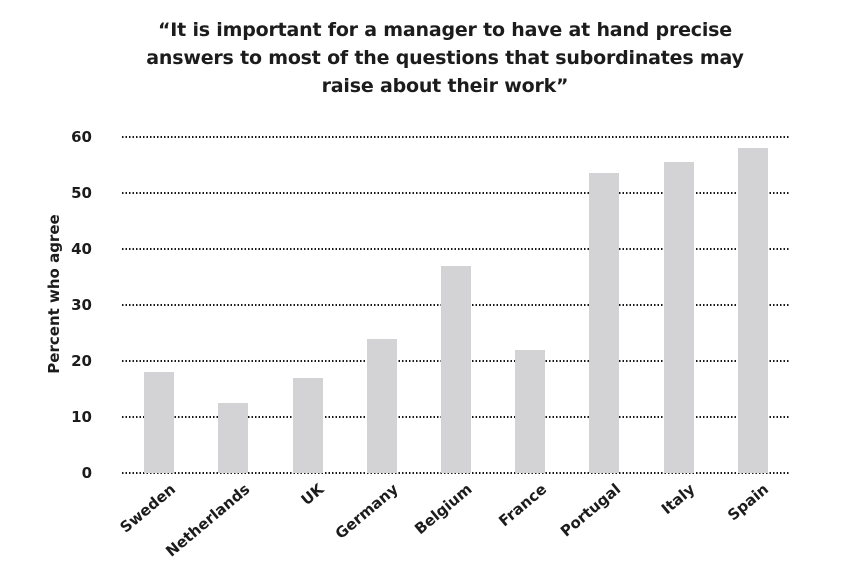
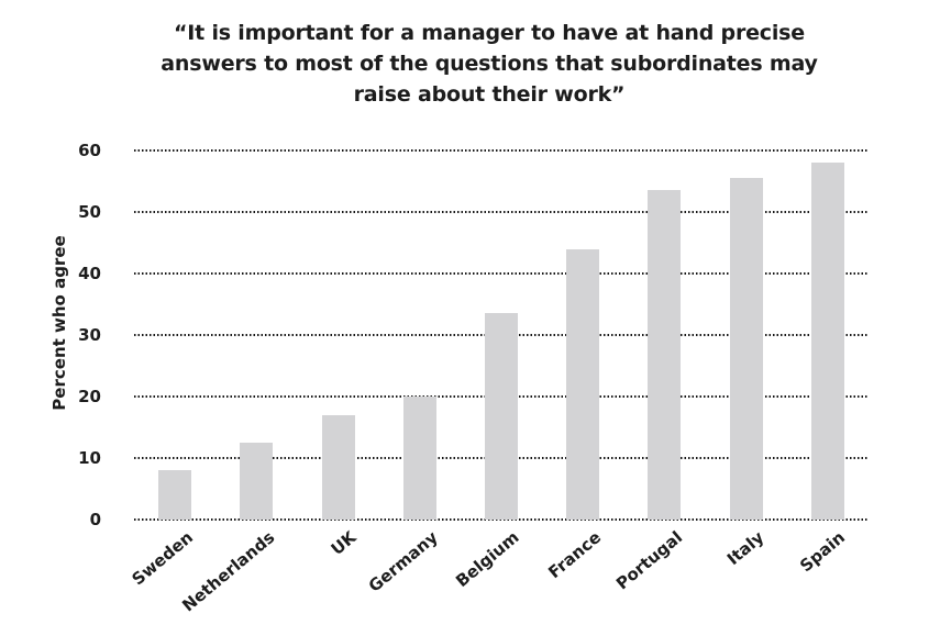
Sweden: 18 -> 8
Germany: 24 -> 20
Belgium: 37 -> 34
France: 22 -> 44
